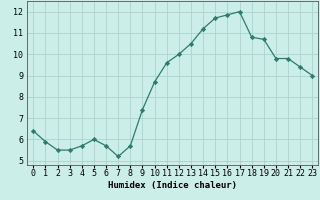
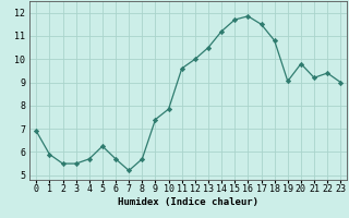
0: 6.40 -> 6.90
5: 6.00 -> 6.25
10: 8.70 -> 7.85
17: 12.00 -> 11.50
19: 10.70 -> 9.05
21: 9.80 -> 9.20
